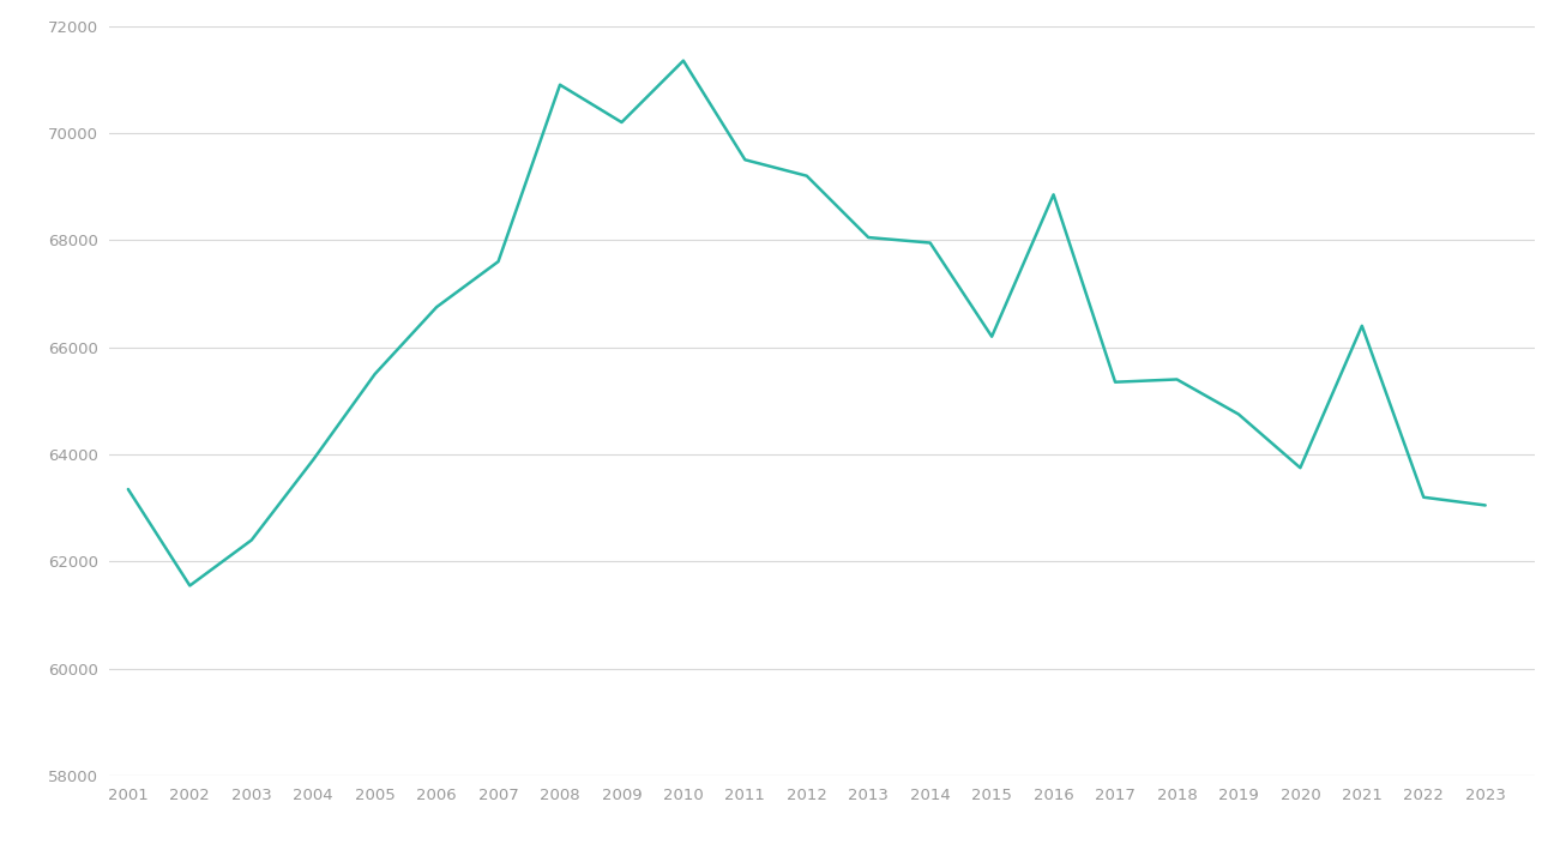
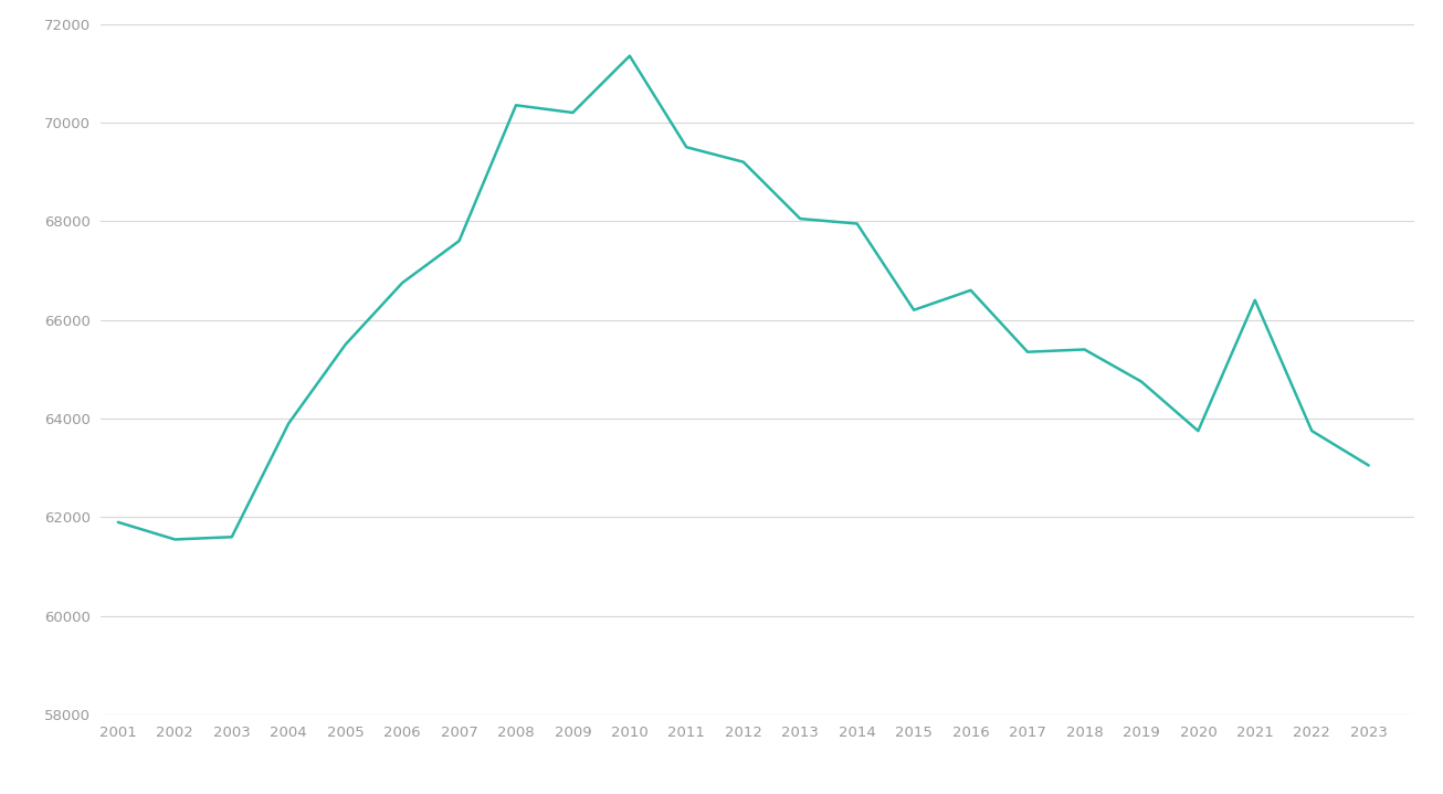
2001: 63350 -> 61900
2003: 62400 -> 61600
2008: 70900 -> 70350
2016: 68850 -> 66600
2022: 63200 -> 63750
